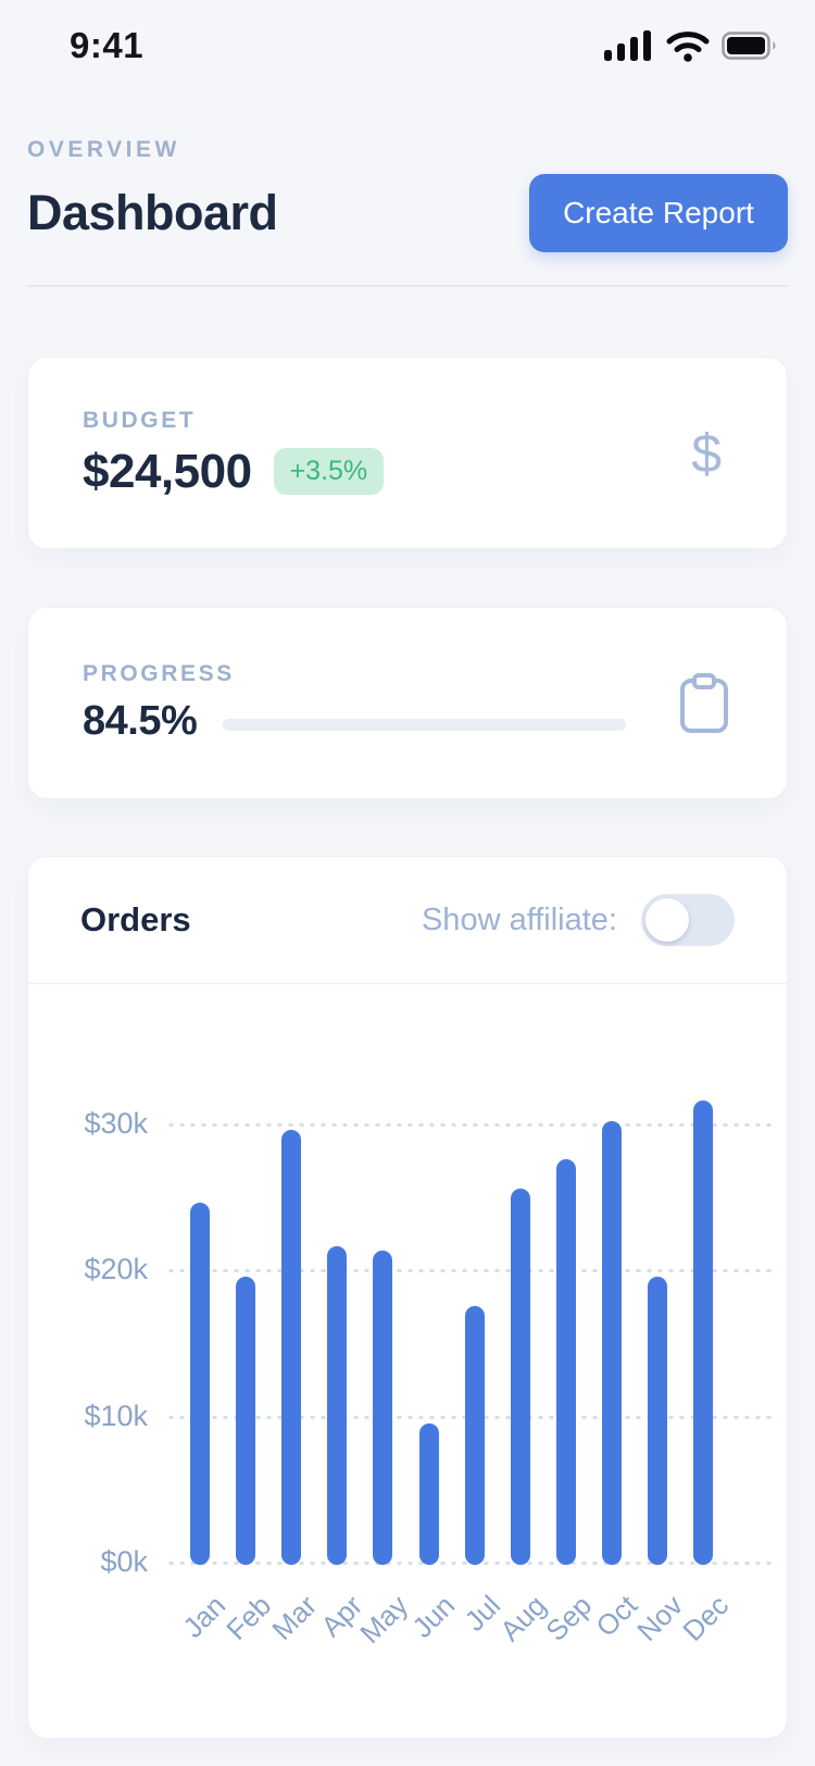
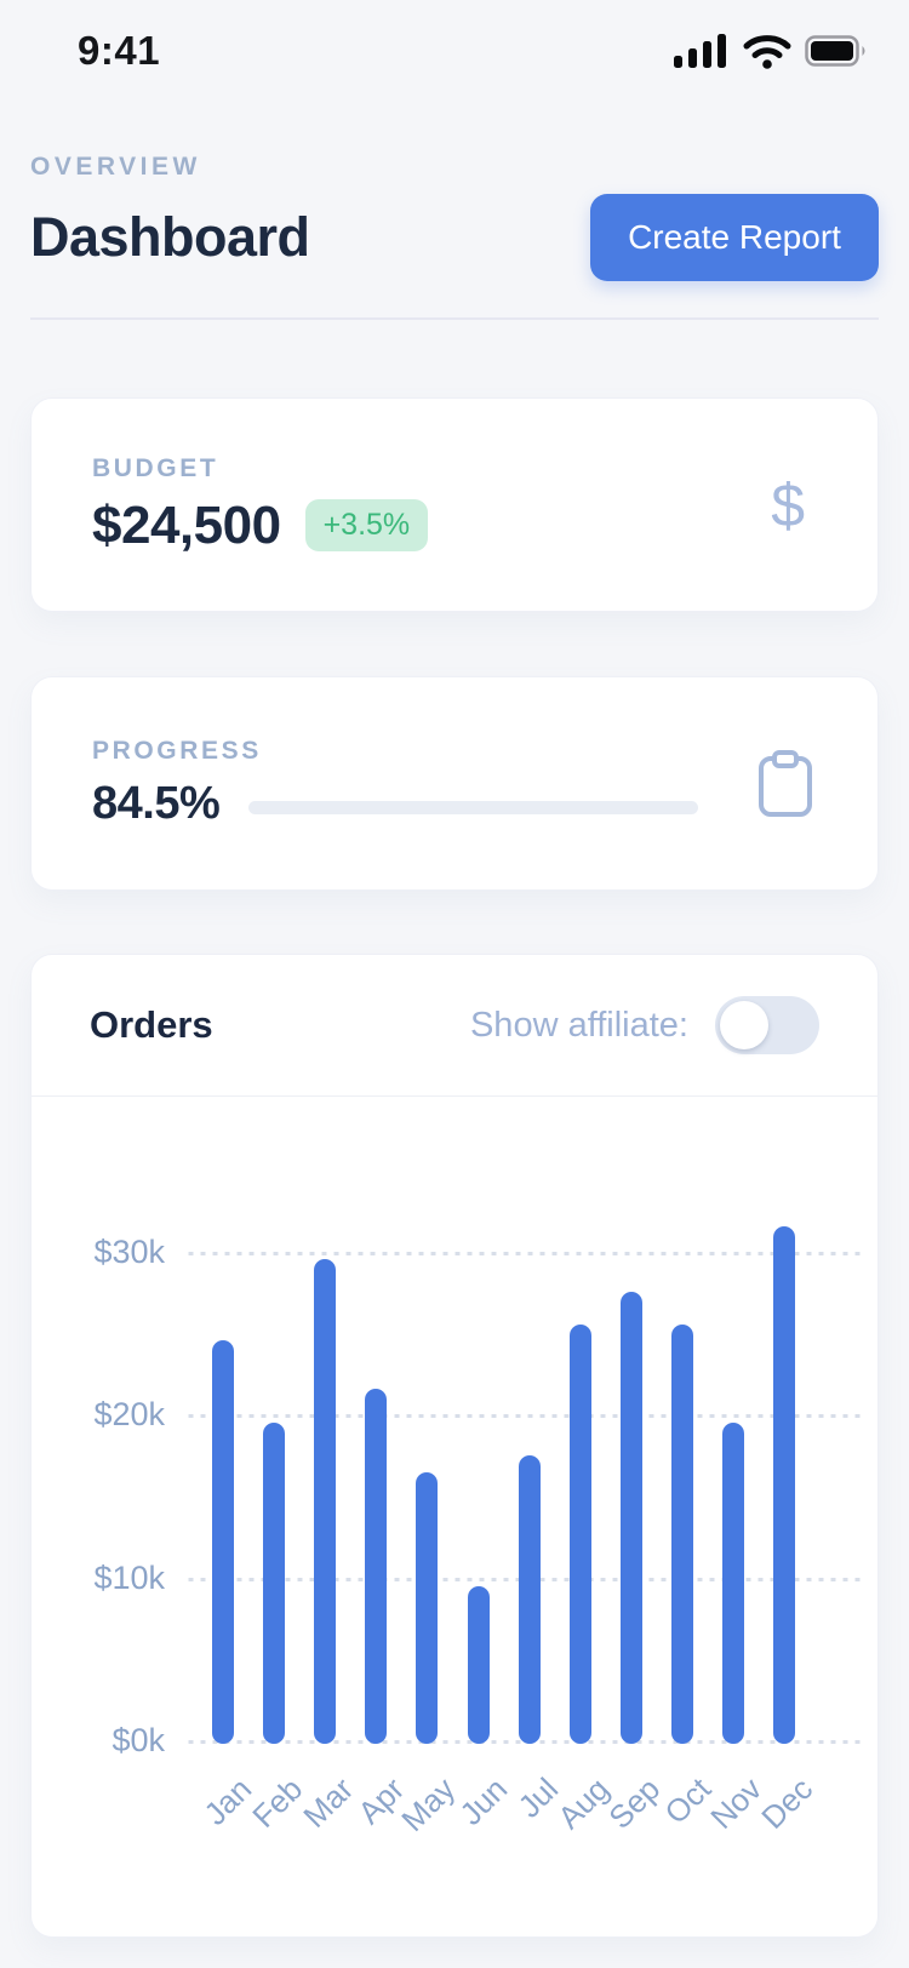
May: $21.5k -> $16.7k
Oct: $30.4k -> $25.8k
